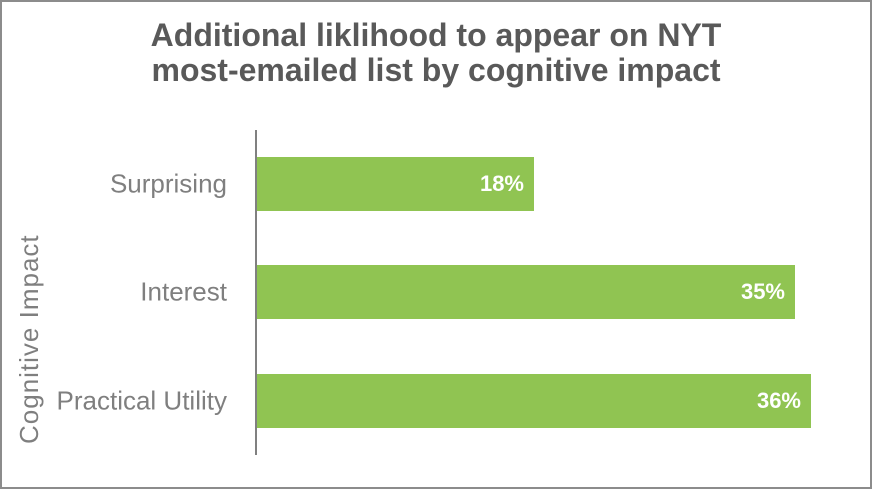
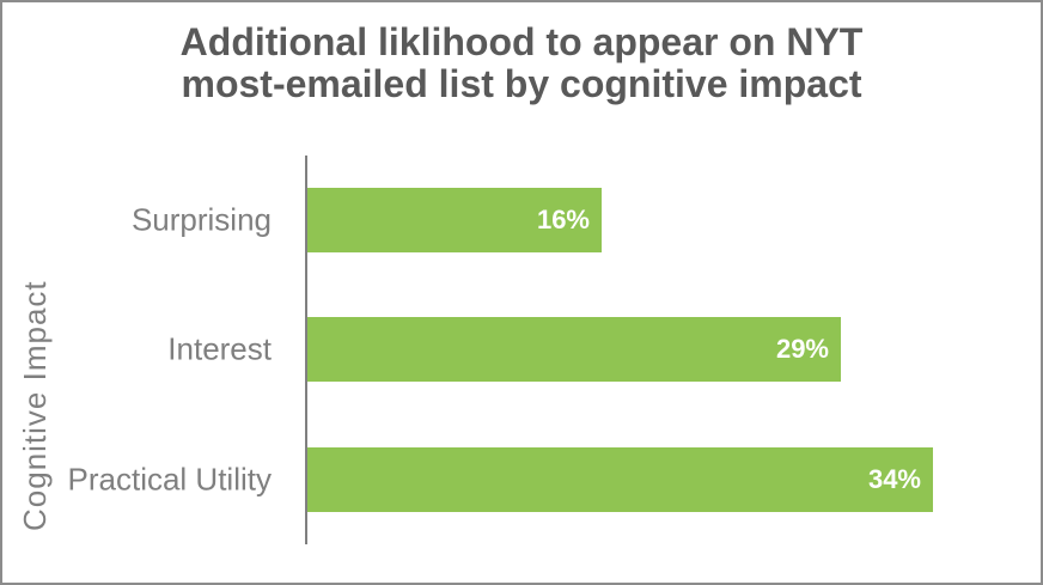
Surprising: 18% -> 16%
Interest: 35% -> 29%
Practical Utility: 36% -> 34%
